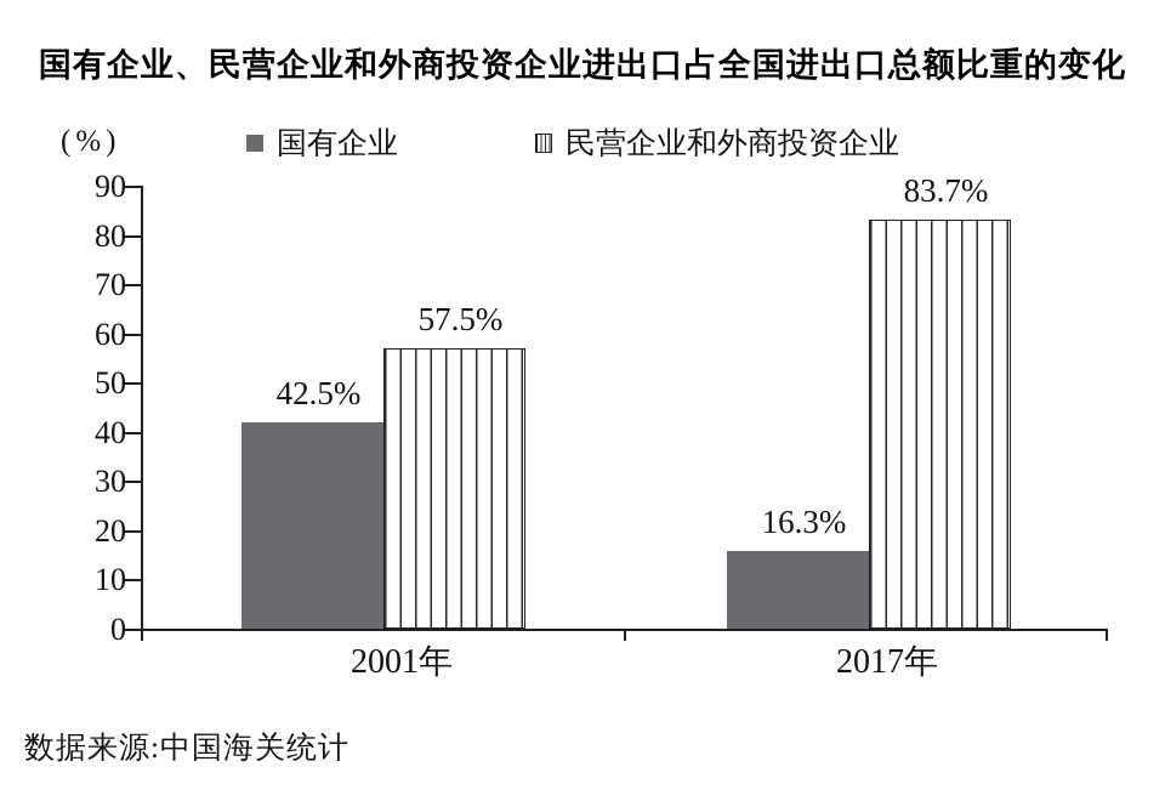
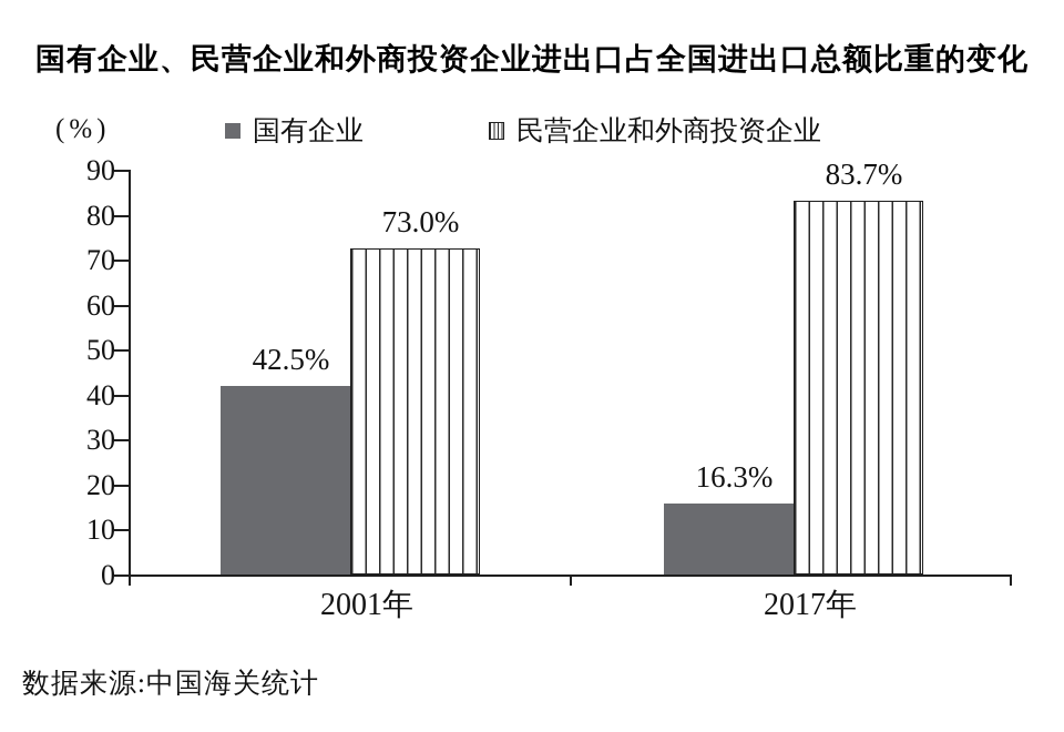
民营企业和外商投资企业/2001年: 57.5% -> 73.0%
